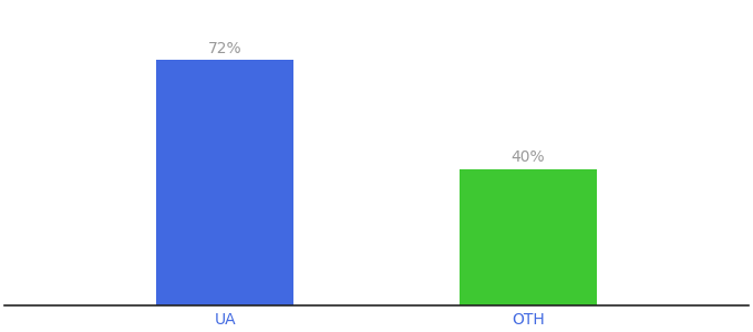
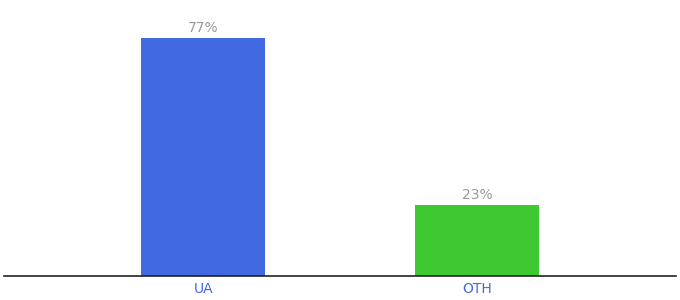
UA: 72% -> 77%
OTH: 40% -> 23%
